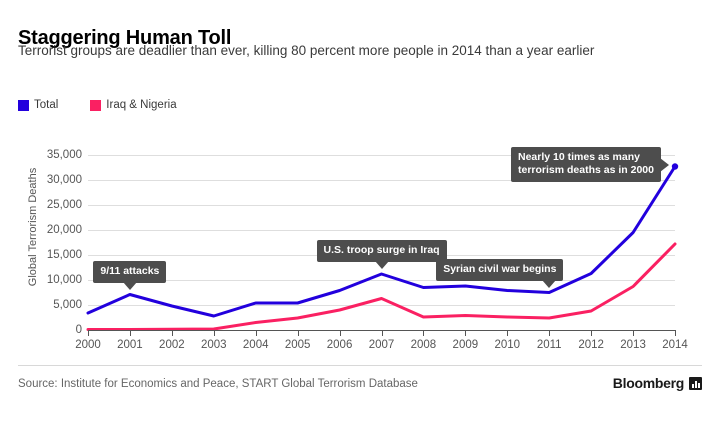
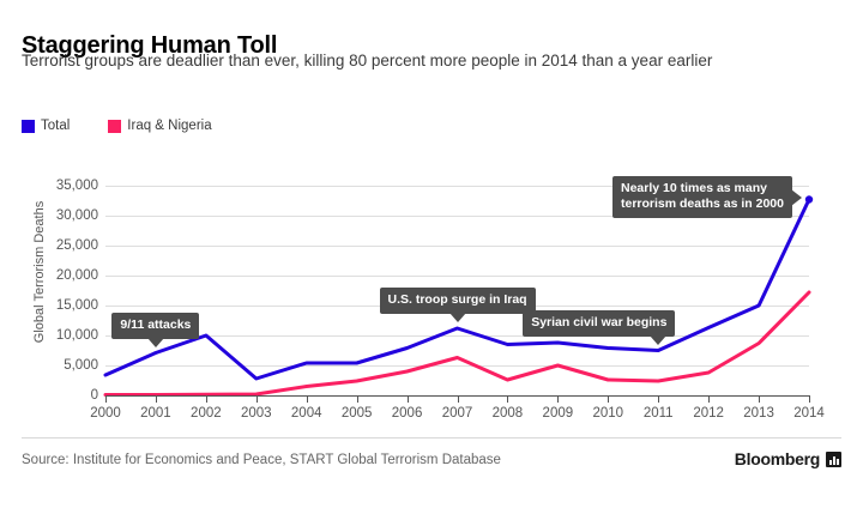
Total/2002: 5000 -> 10000
Iraq & Nigeria/2009: 3000 -> 5000
Total/2013: 20000 -> 15000
